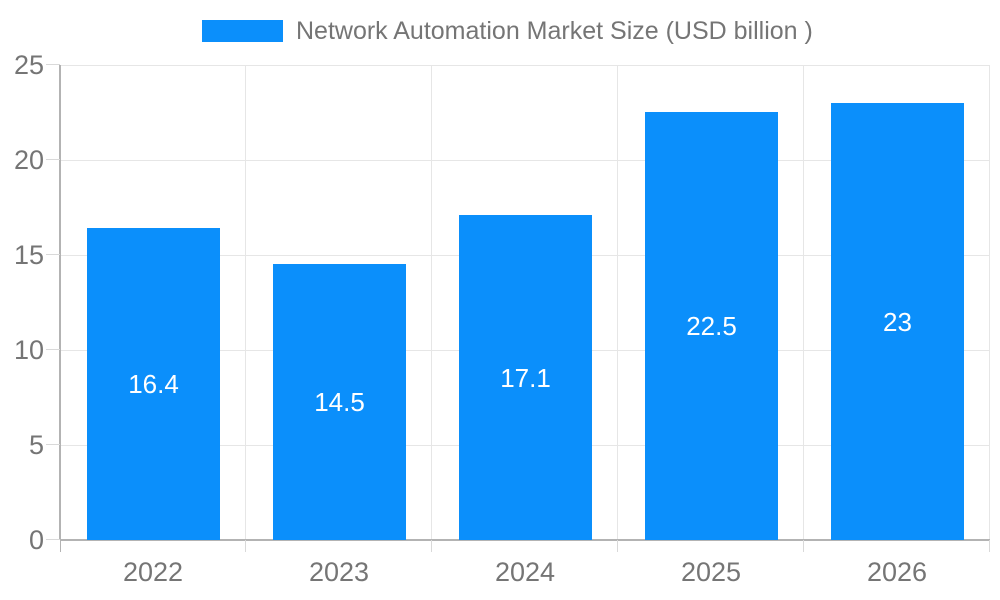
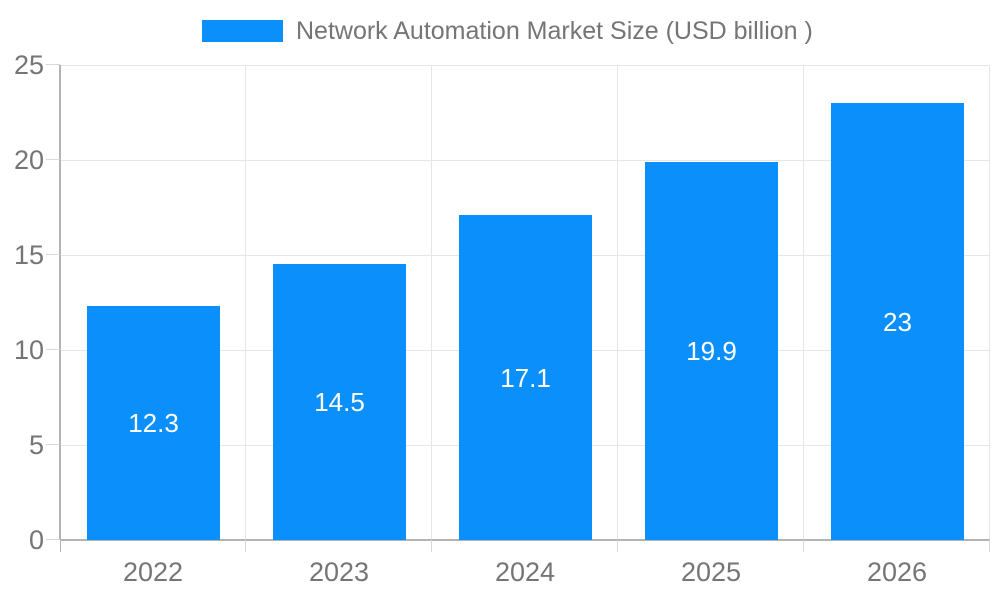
2022: 16.4 -> 12.3
2025: 22.5 -> 19.9
